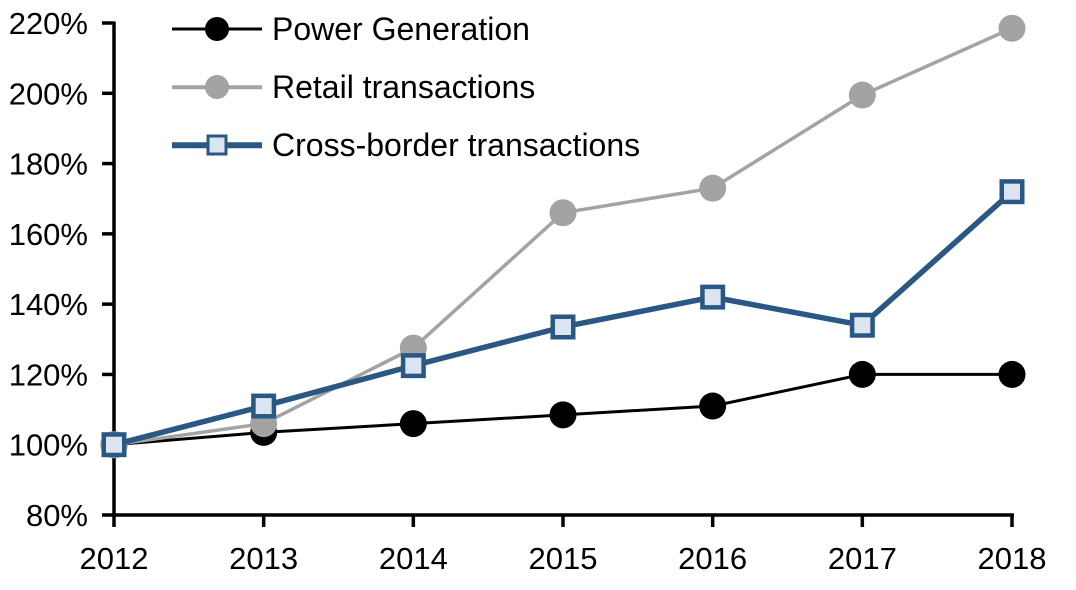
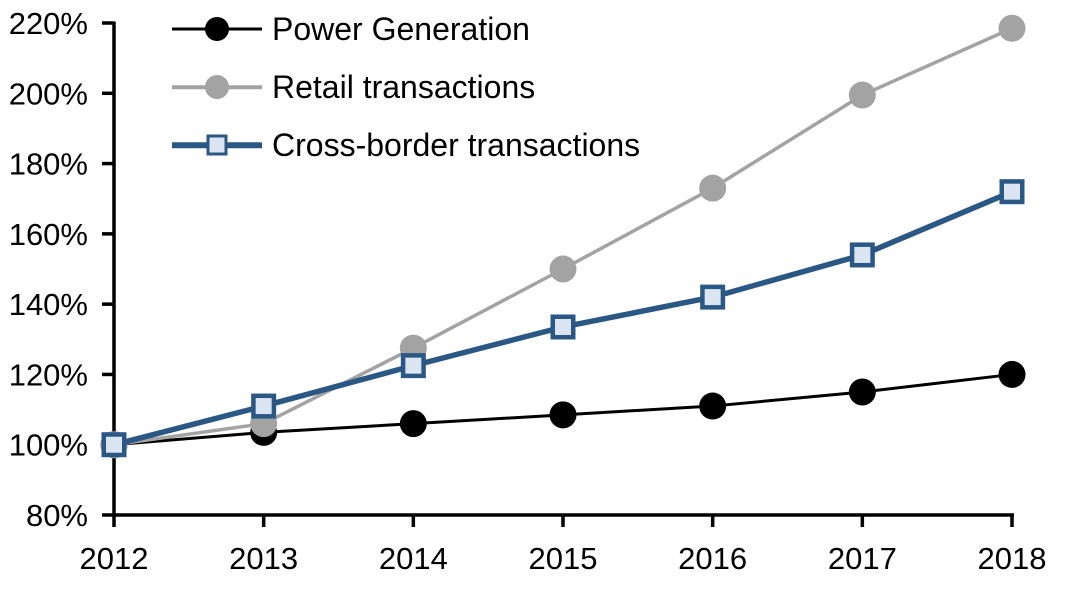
Retail transactions/2015: 166% -> 150%
Power Generation/2017: 120% -> 115%
Cross-border transactions/2017: 134% -> 154%
